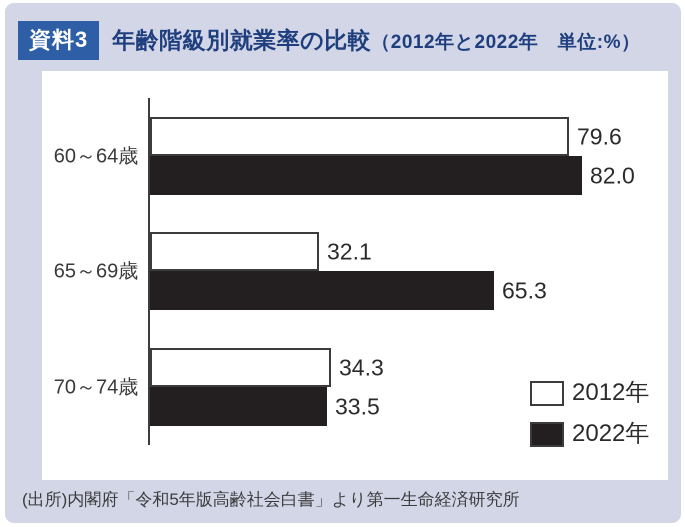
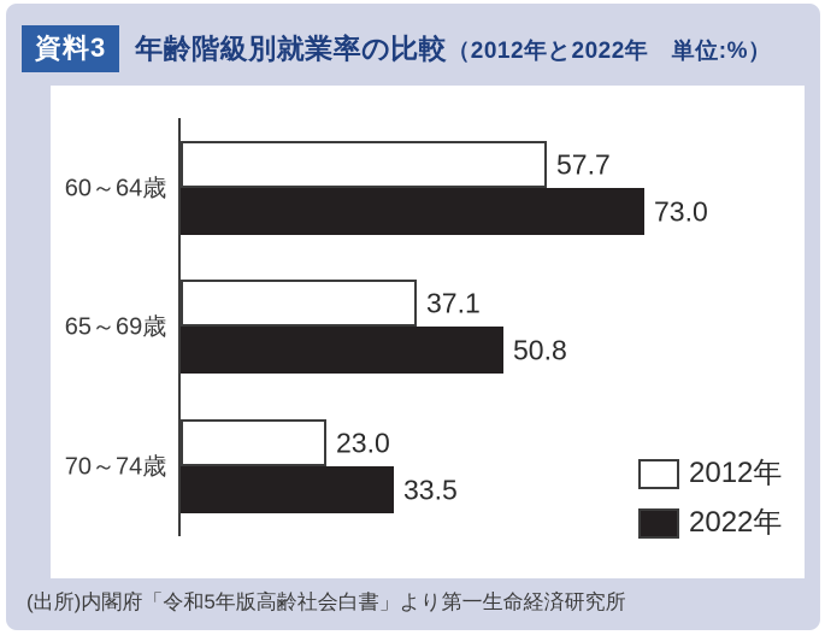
2012年/60～64歳: 79.6 -> 57.7
2022年/60～64歳: 82.0 -> 73.0
2012年/65～69歳: 32.1 -> 37.1
2022年/65～69歳: 65.3 -> 50.8
2012年/70～74歳: 34.3 -> 23.0
